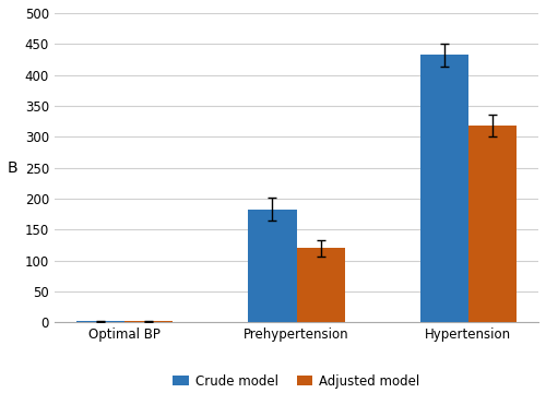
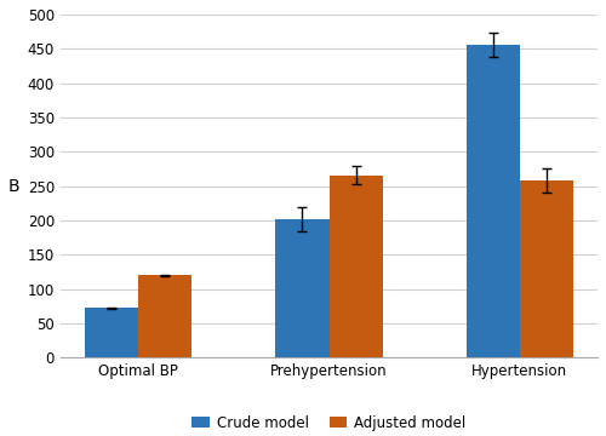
Crude model/Optimal BP: 2 -> 72
Adjusted model/Optimal BP: 2 -> 120
Crude model/Prehypertension: 183 -> 202
Adjusted model/Prehypertension: 120 -> 266
Crude model/Hypertension: 432 -> 456
Adjusted model/Hypertension: 318 -> 258
